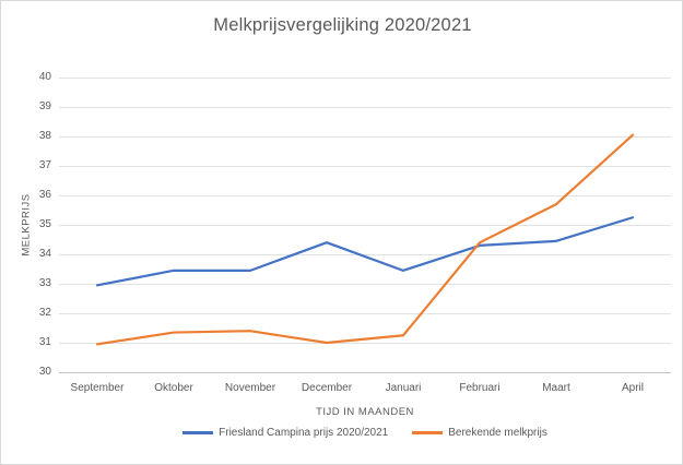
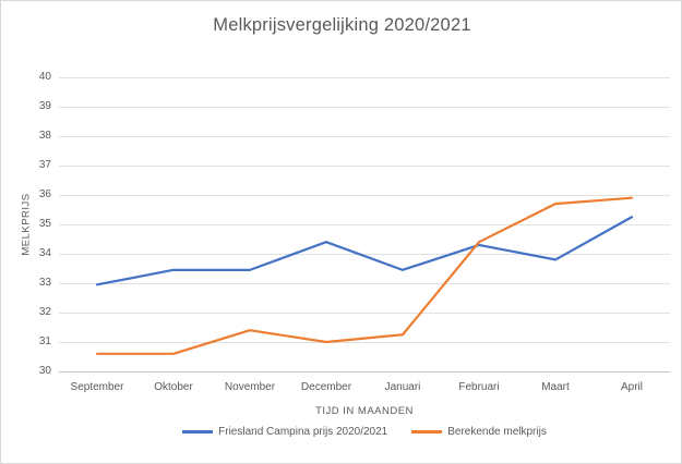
Berekende melkprijs/September: 30.9 -> 30.6
Berekende melkprijs/Oktober: 31.4 -> 30.6
Friesland Campina prijs 2020/2021/Maart: 34.5 -> 33.8
Berekende melkprijs/April: 38.0 -> 35.9
